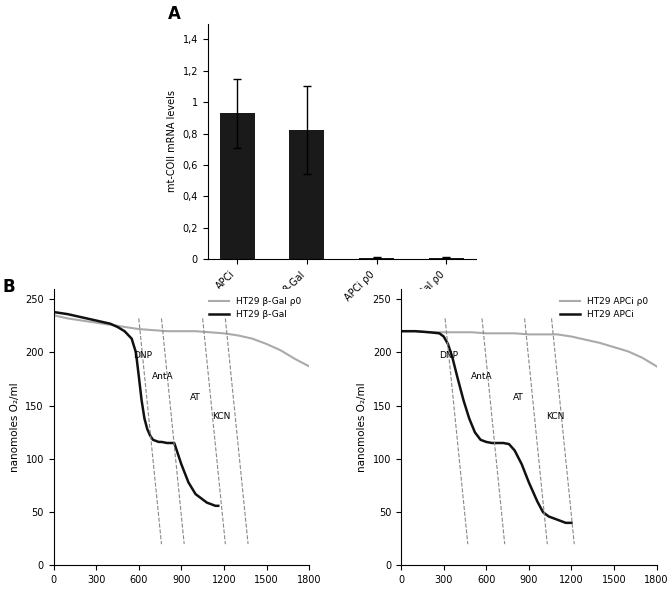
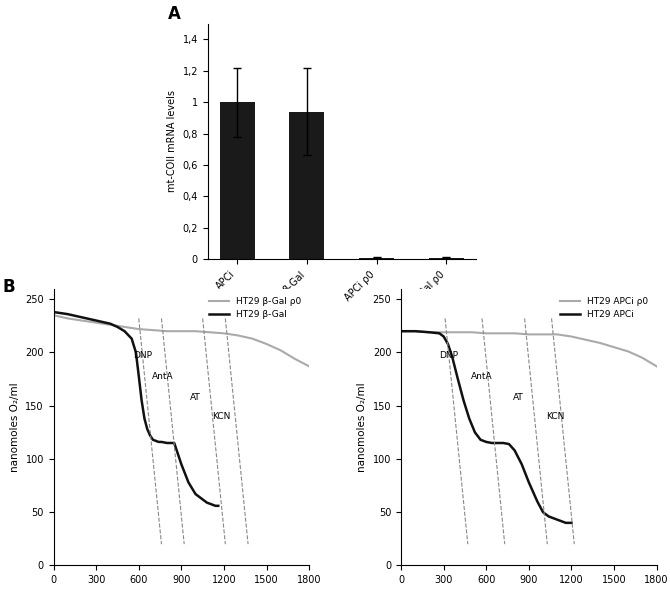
APCi: 0,93 -> 1,00
β-Gal: 0,82 -> 0,94
